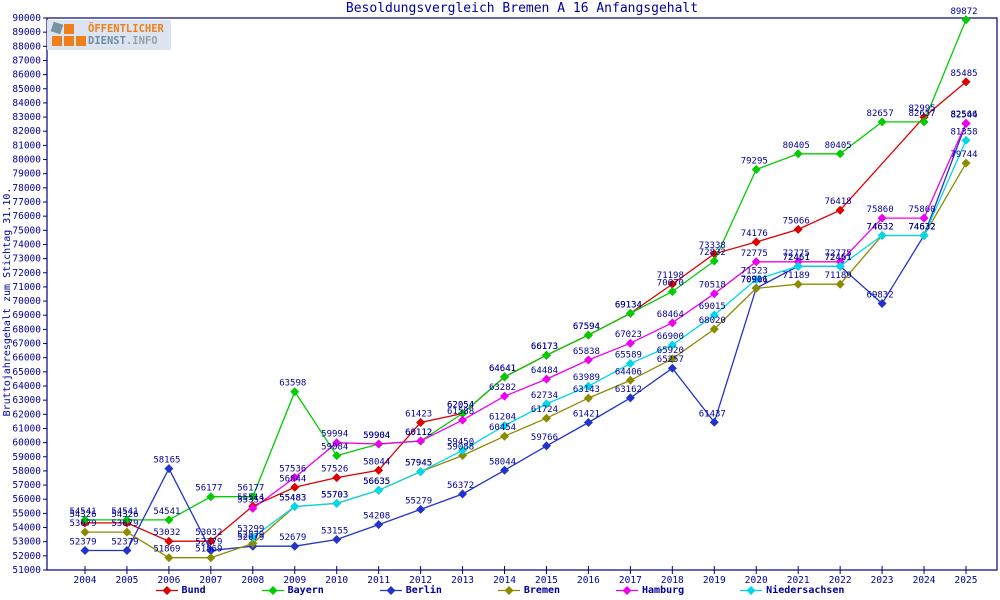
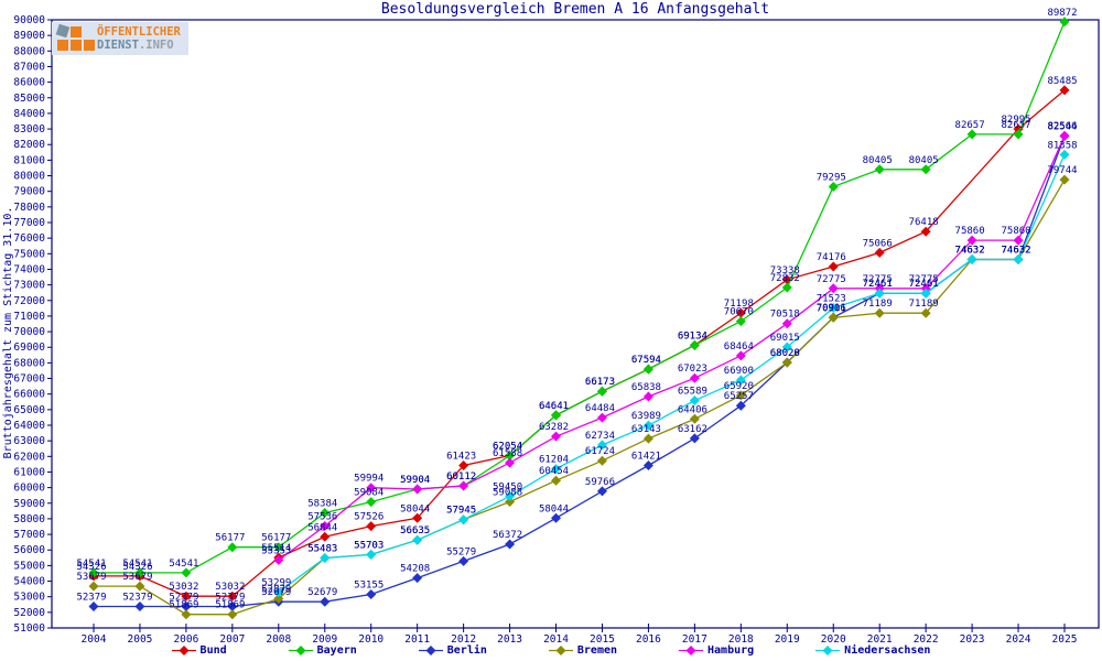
Berlin/2006: 58165 -> 52379
Bayern/2009: 63598 -> 58384
Berlin/2019: 61437 -> 68028
Berlin/2023: 69832 -> 74632
